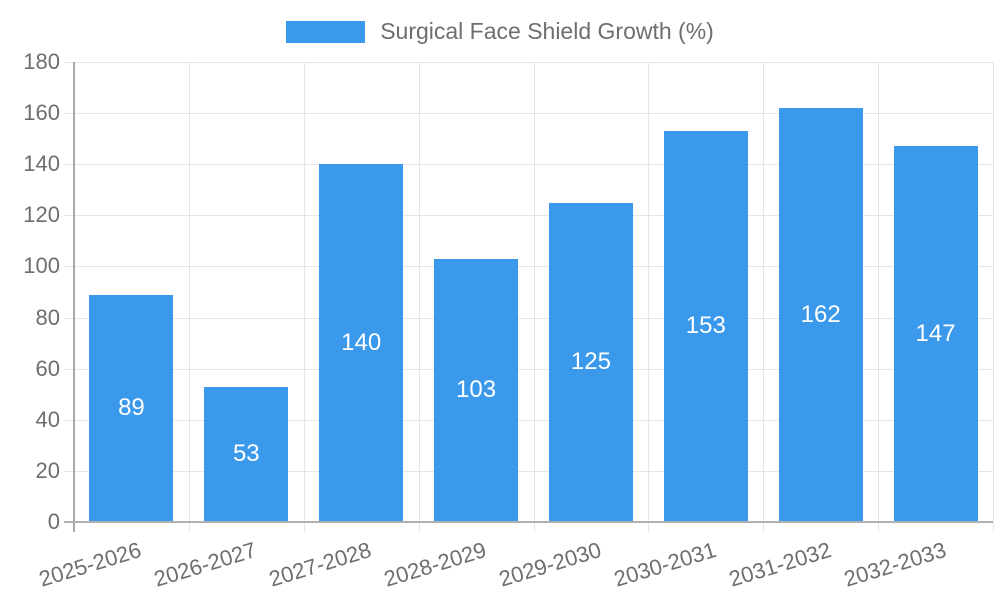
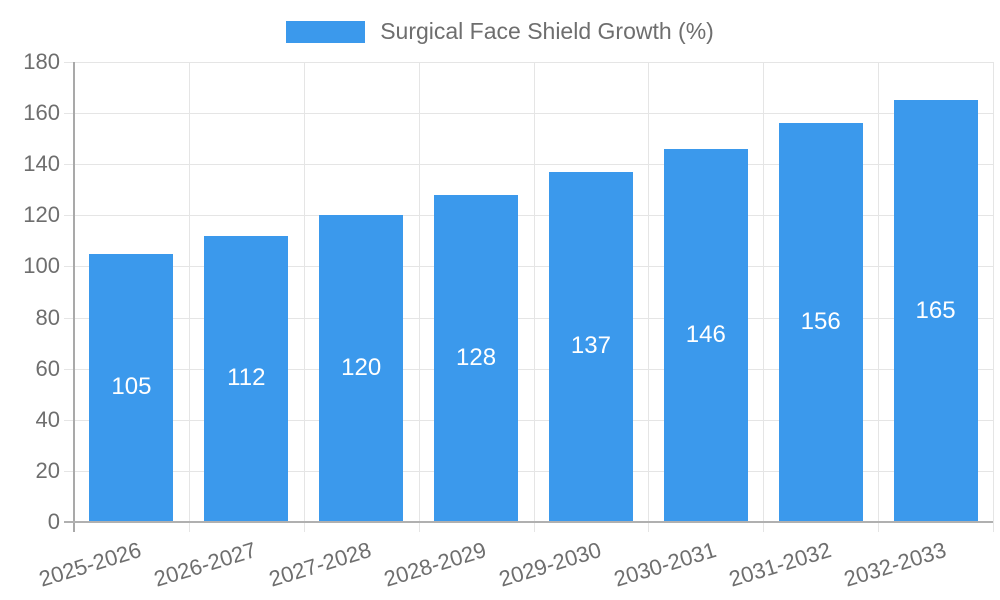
2025-2026: 89 -> 105
2026-2027: 53 -> 112
2027-2028: 140 -> 120
2028-2029: 103 -> 128
2029-2030: 125 -> 137
2030-2031: 153 -> 146
2031-2032: 162 -> 156
2032-2033: 147 -> 165
